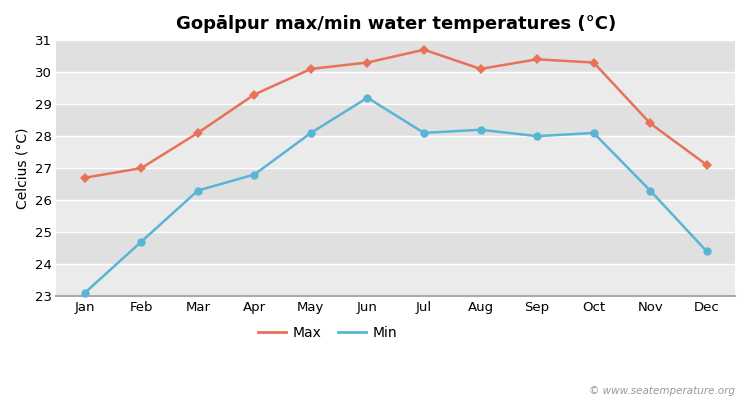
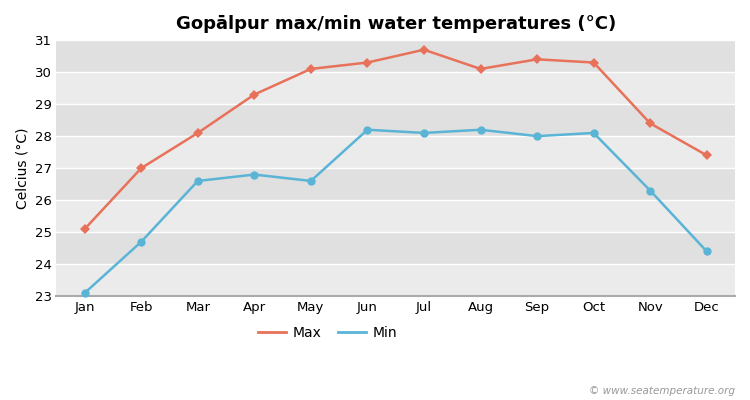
Max/Jan: 26.7 -> 25.1
Min/Mar: 26.3 -> 26.6
Min/May: 28.1 -> 26.6
Min/Jun: 29.2 -> 28.2
Max/Dec: 27.1 -> 27.4
